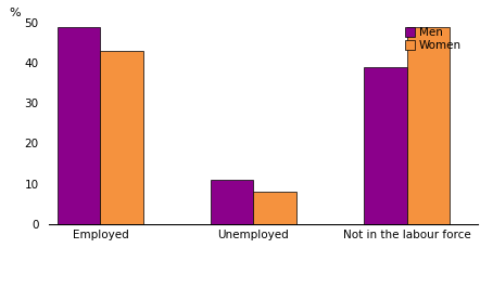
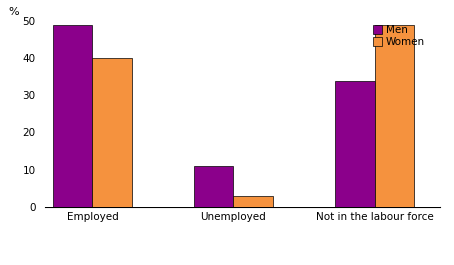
Women/Employed: 43 -> 40
Women/Unemployed: 8 -> 3
Men/Not in the labour force: 39 -> 34
